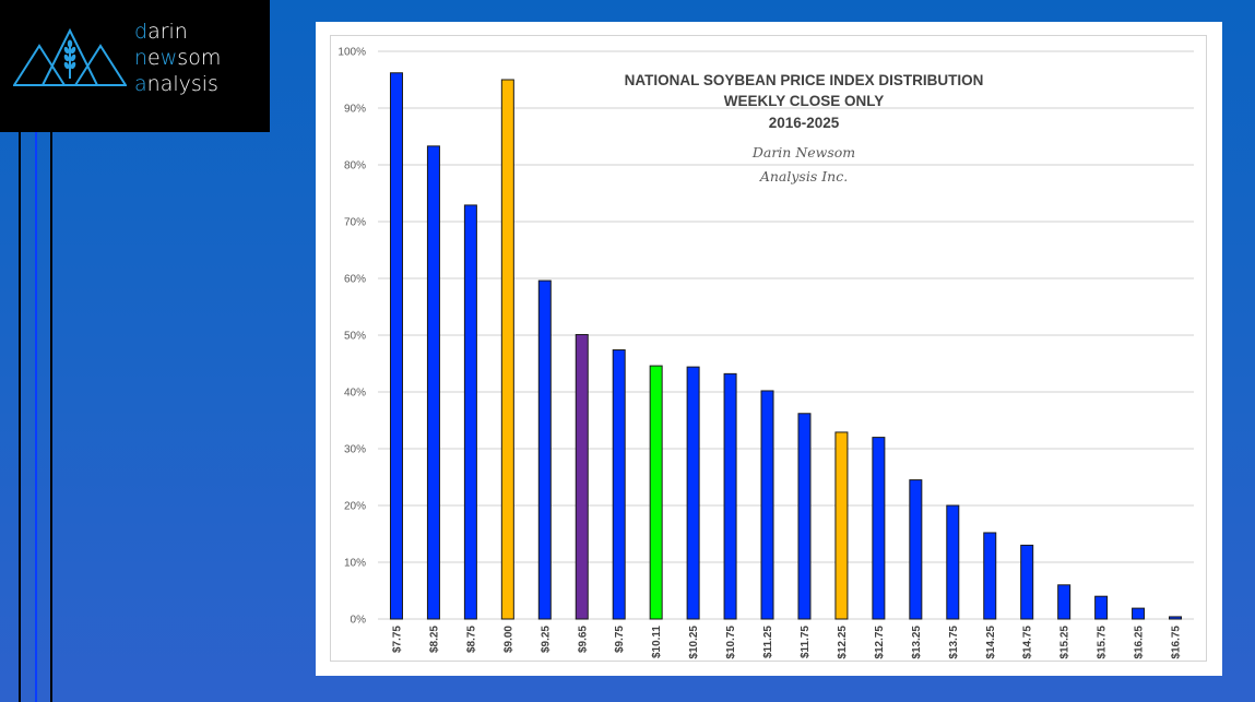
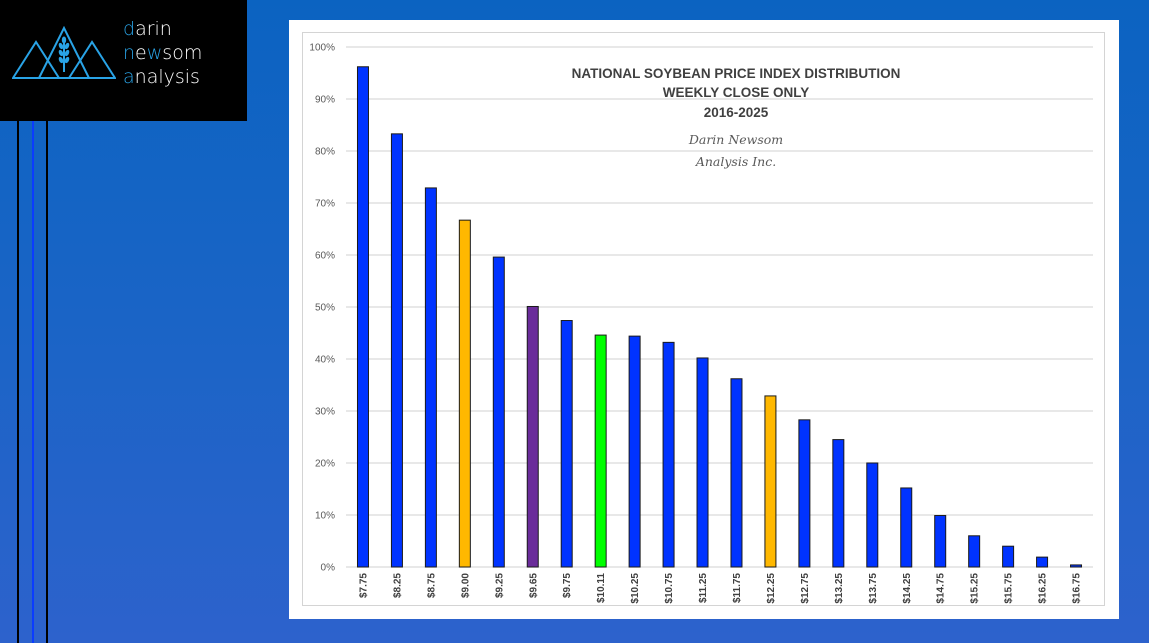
$9.00: 95% -> 67%
$12.75: 32% -> 28%
$14.75: 13% -> 10%
